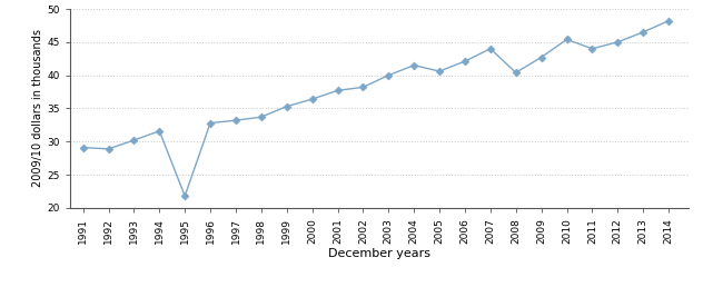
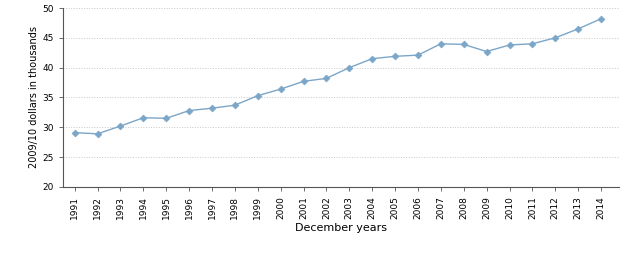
1995: 21.8 -> 31.5
2005: 40.6 -> 41.9
2008: 40.4 -> 43.9
2010: 45.4 -> 43.8
